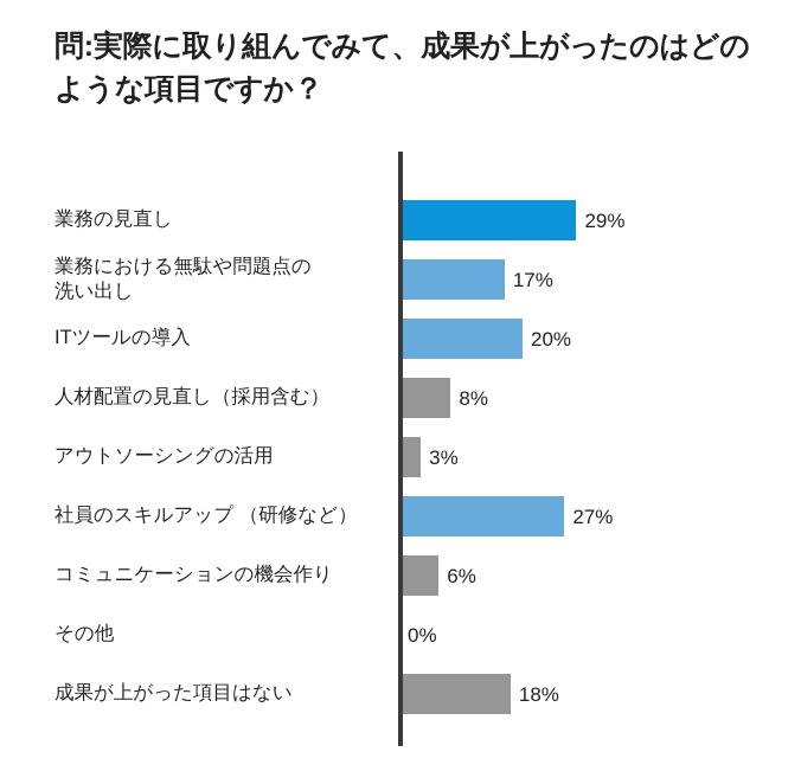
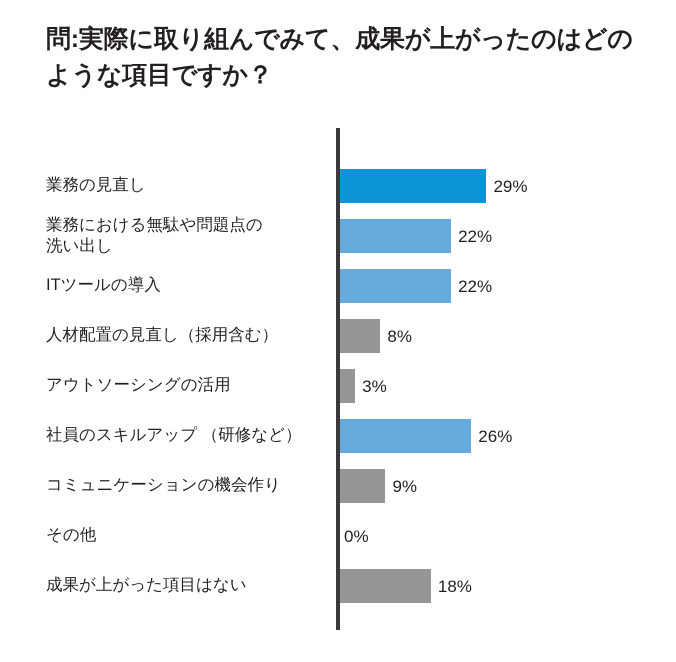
業務における無駄や問題点の 洗い出し: 17% -> 22%
ITツールの導入: 20% -> 22%
社員のスキルアップ （研修など）: 27% -> 26%
コミュニケーションの機会作り: 6% -> 9%
